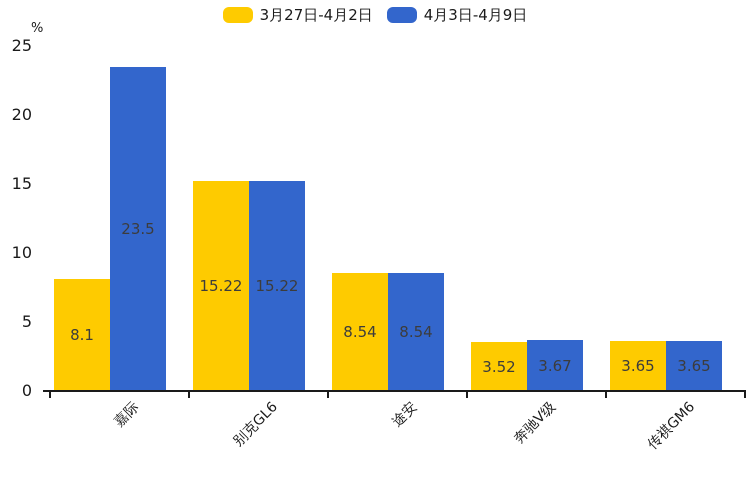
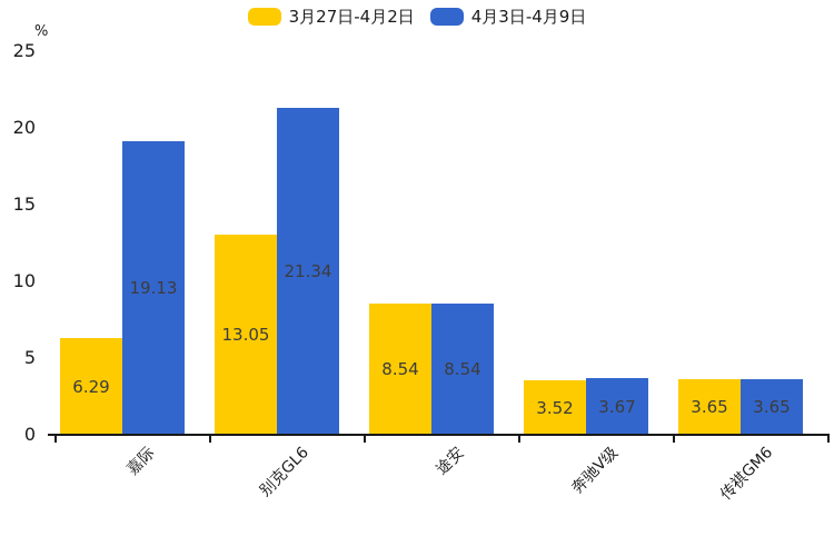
3月27日-4月2日/嘉际: 8.1 -> 6.29
4月3日-4月9日/嘉际: 23.5 -> 19.13
3月27日-4月2日/别克GL6: 15.22 -> 13.05
4月3日-4月9日/别克GL6: 15.22 -> 21.34
